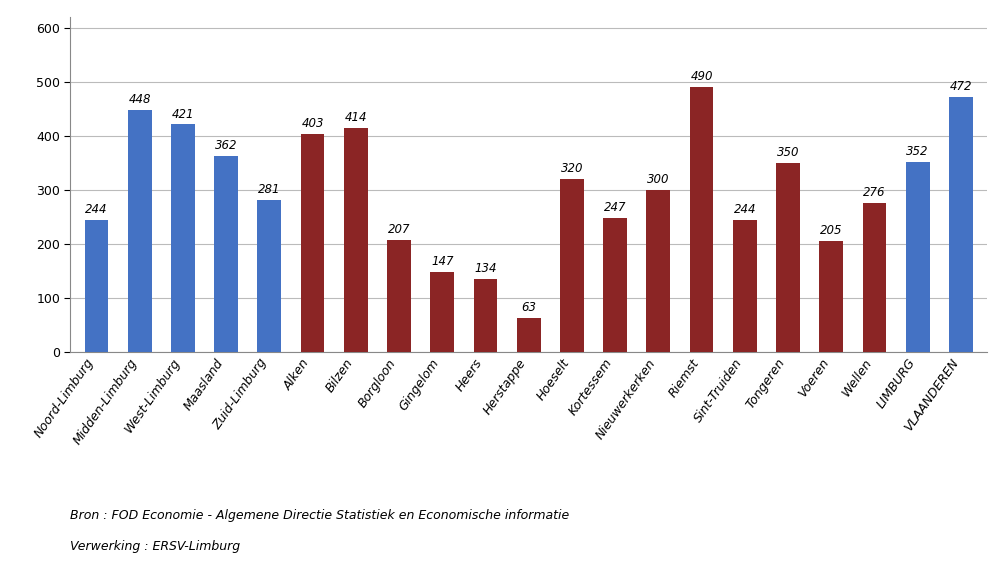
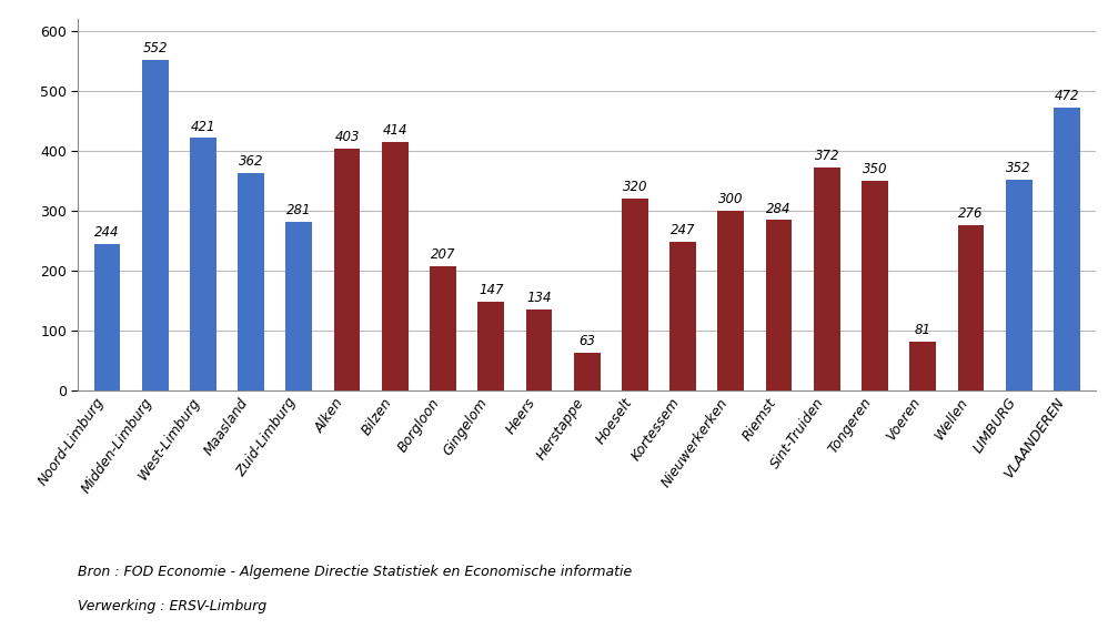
Midden-Limburg: 448 -> 552
Riemst: 490 -> 284
Sint-Truiden: 244 -> 372
Voeren: 205 -> 81
